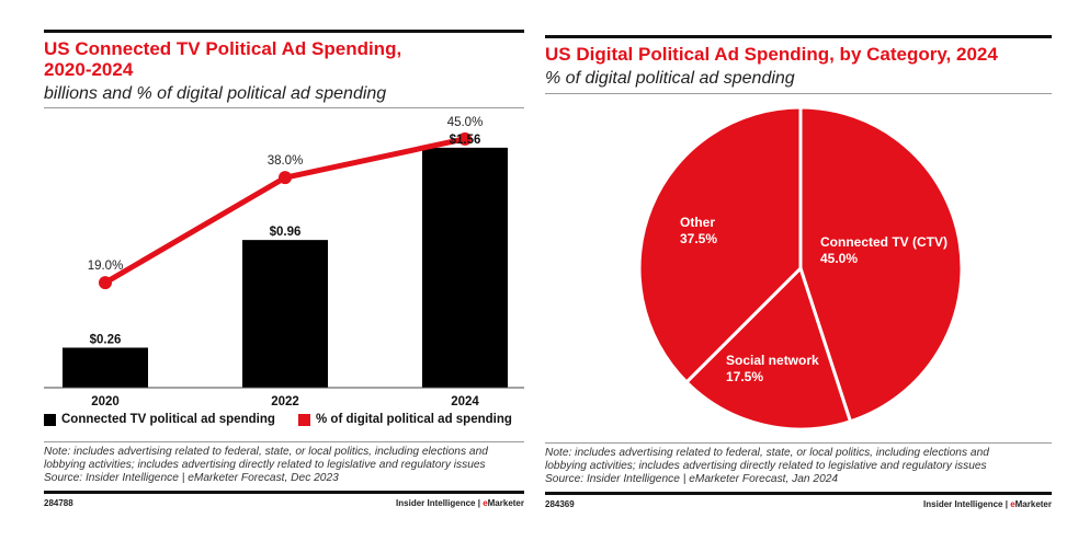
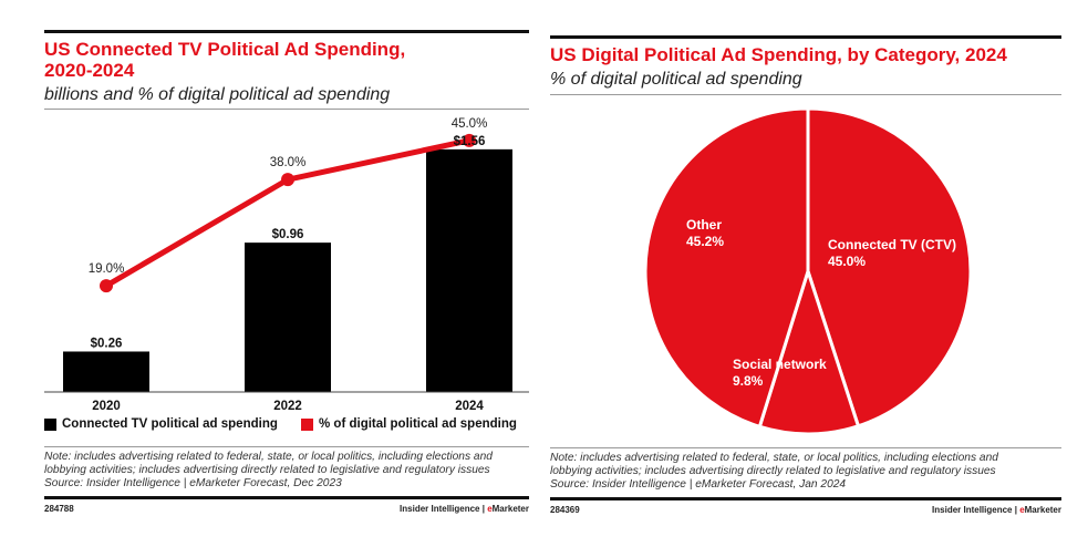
US Digital Political Ad Spending, by Category, 2024/Social network: 17.5% -> 9.8%
US Digital Political Ad Spending, by Category, 2024/Other: 37.5% -> 45.2%
